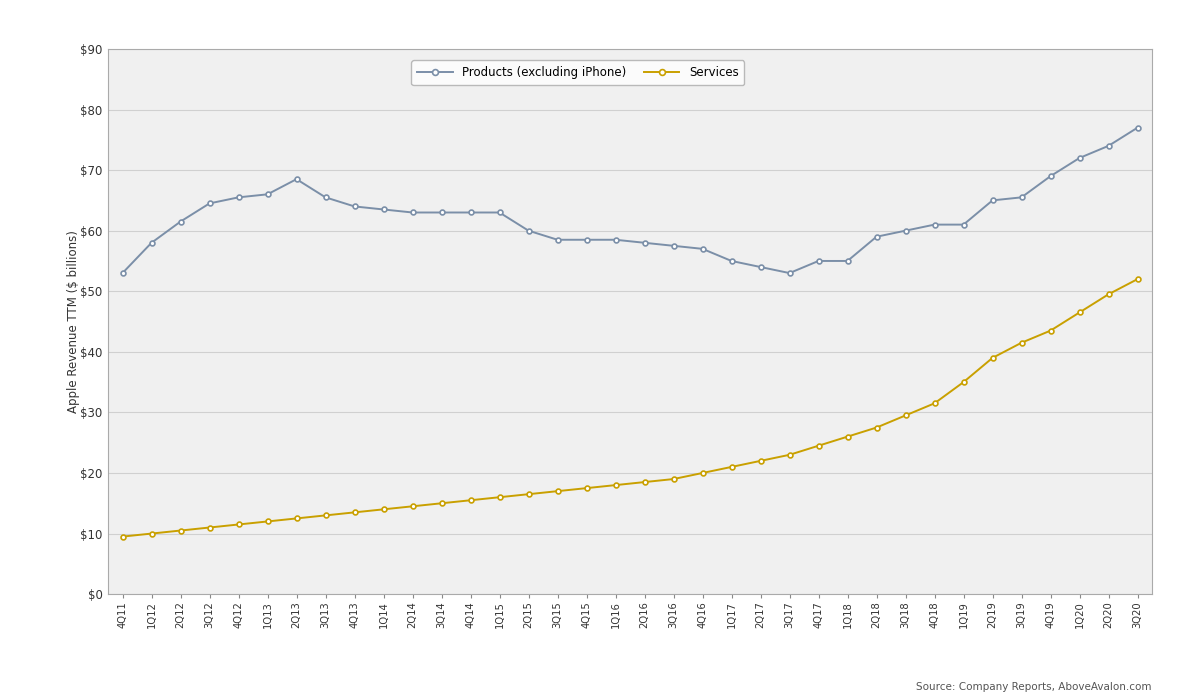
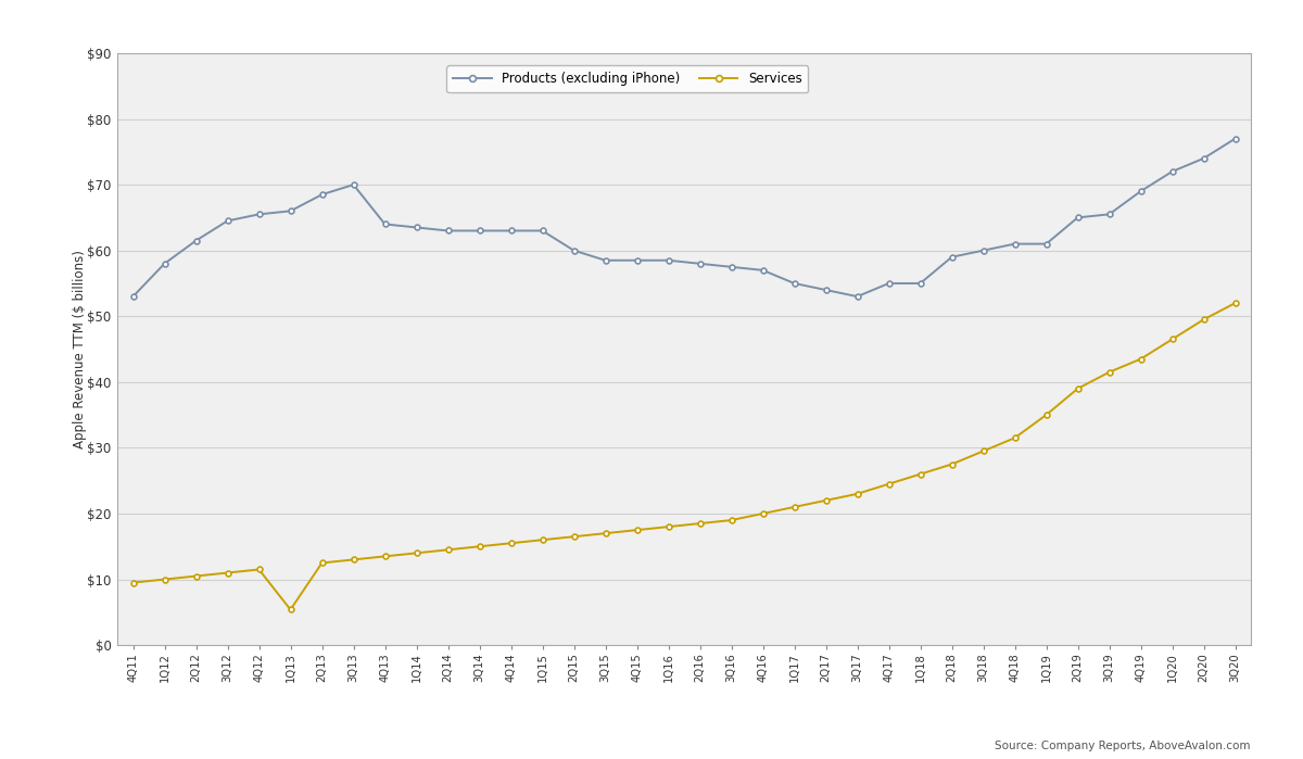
Services/1Q13: $12.0 -> $5.4
Products (excluding iPhone)/3Q13: $65.5 -> $70.0
